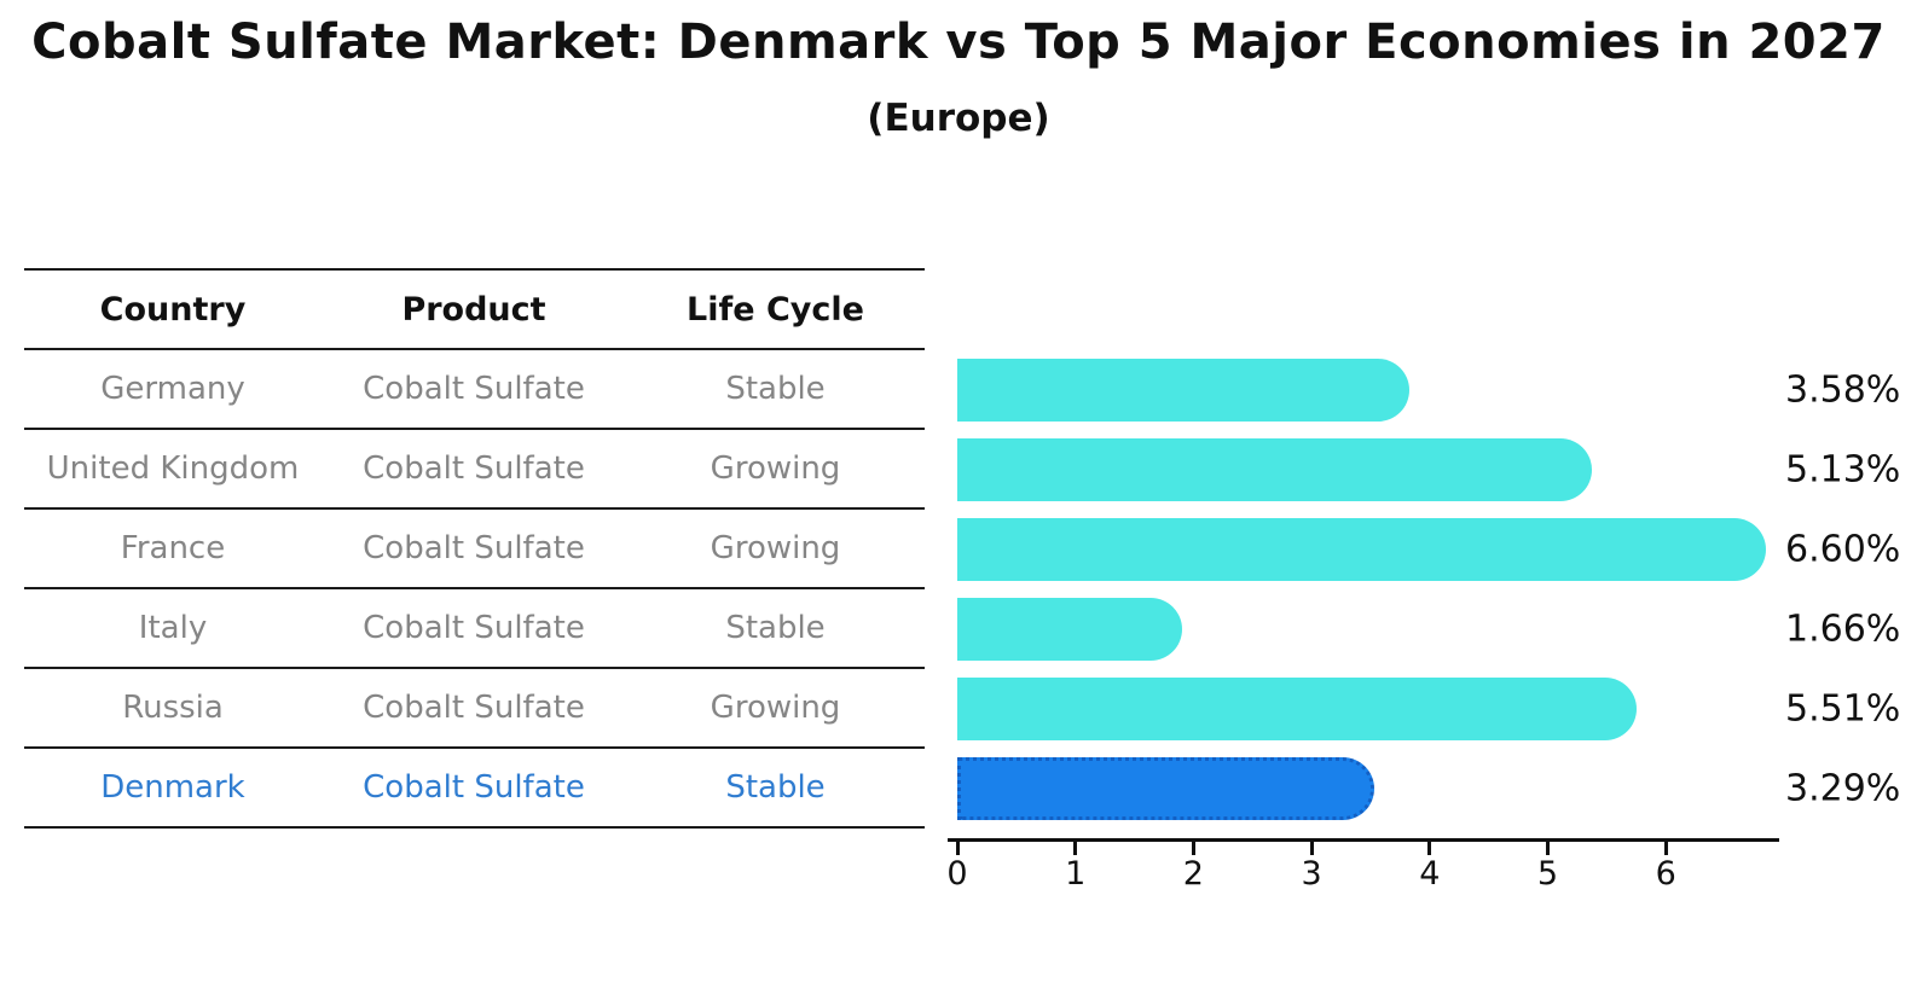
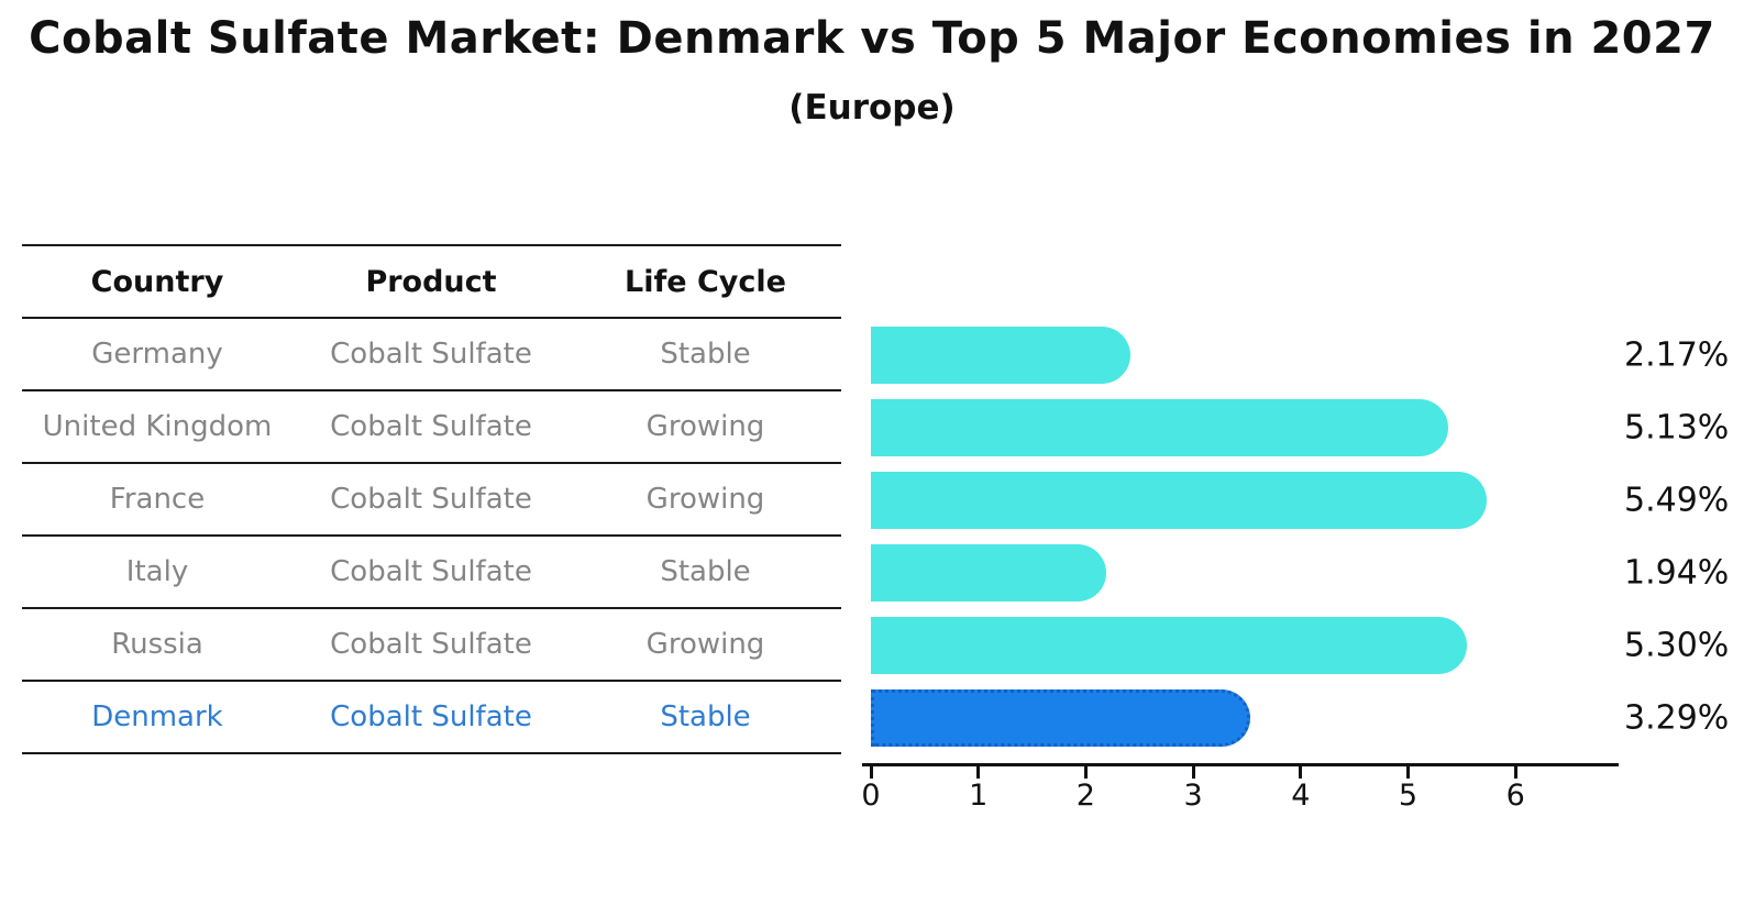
Germany: 3.58% -> 2.17%
France: 6.60% -> 5.49%
Italy: 1.66% -> 1.94%
Russia: 5.51% -> 5.30%
